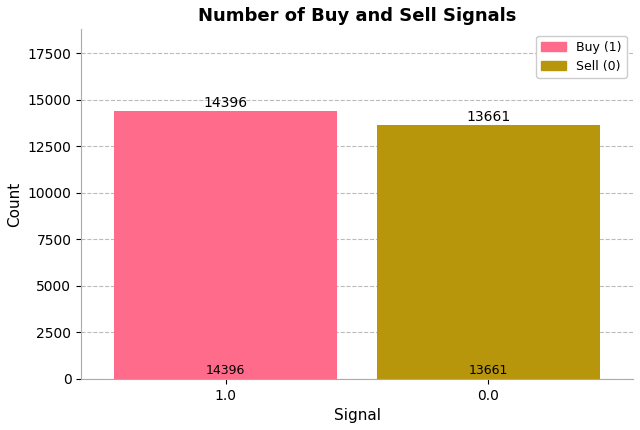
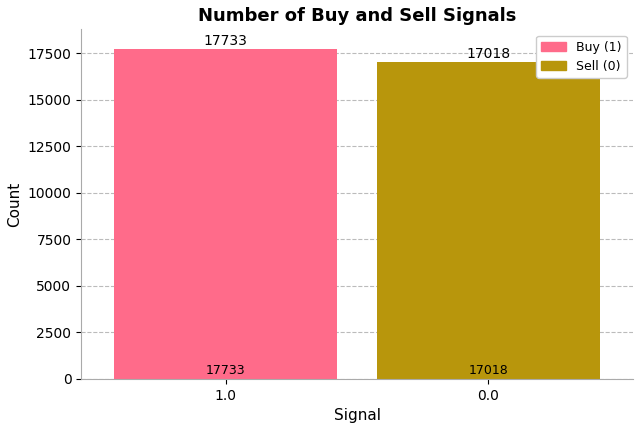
1.0: 14396 -> 17733
0.0: 13661 -> 17018
